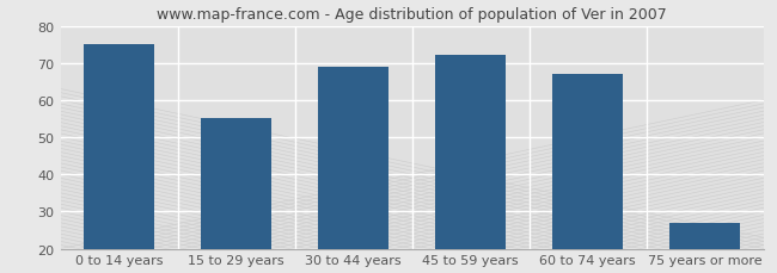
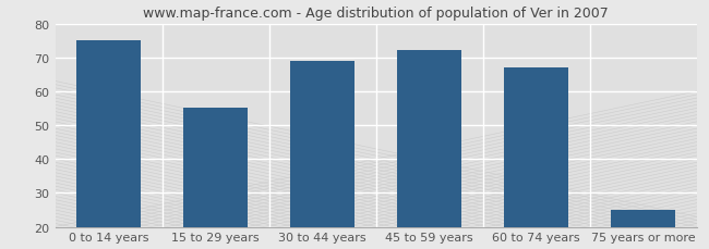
75 years or more: 27 -> 25
